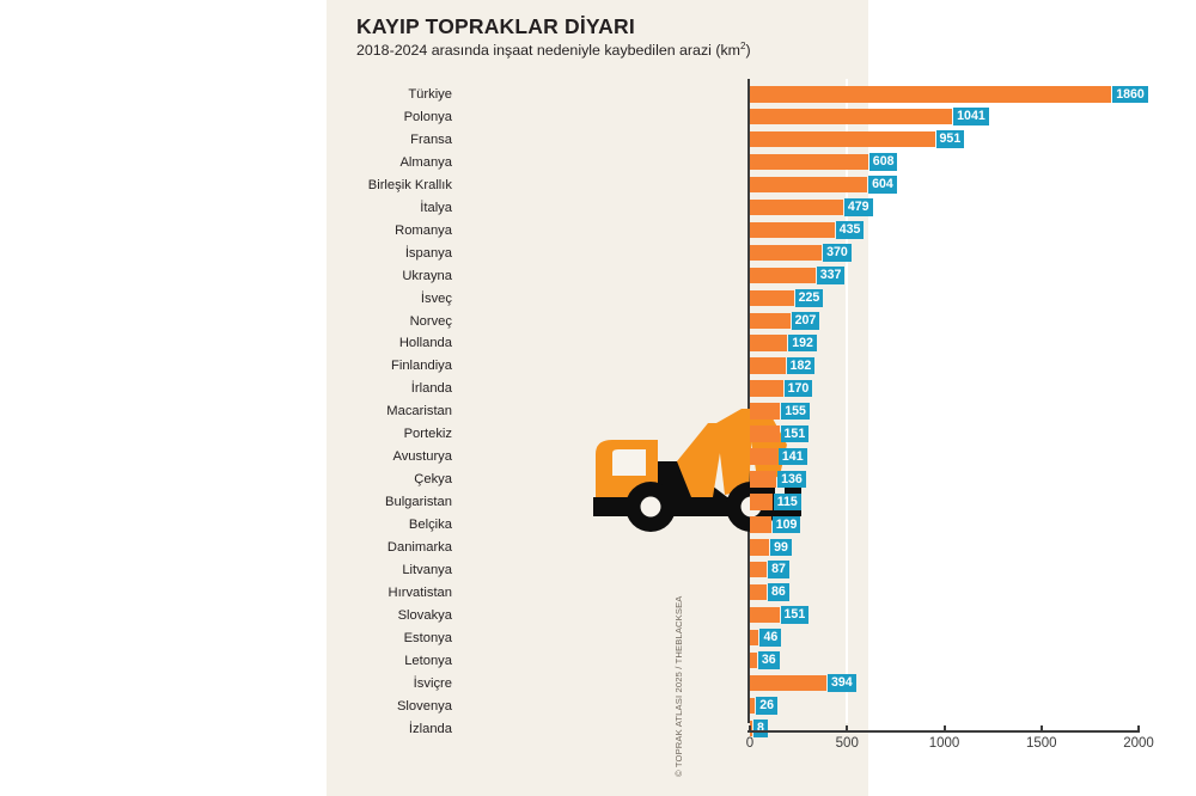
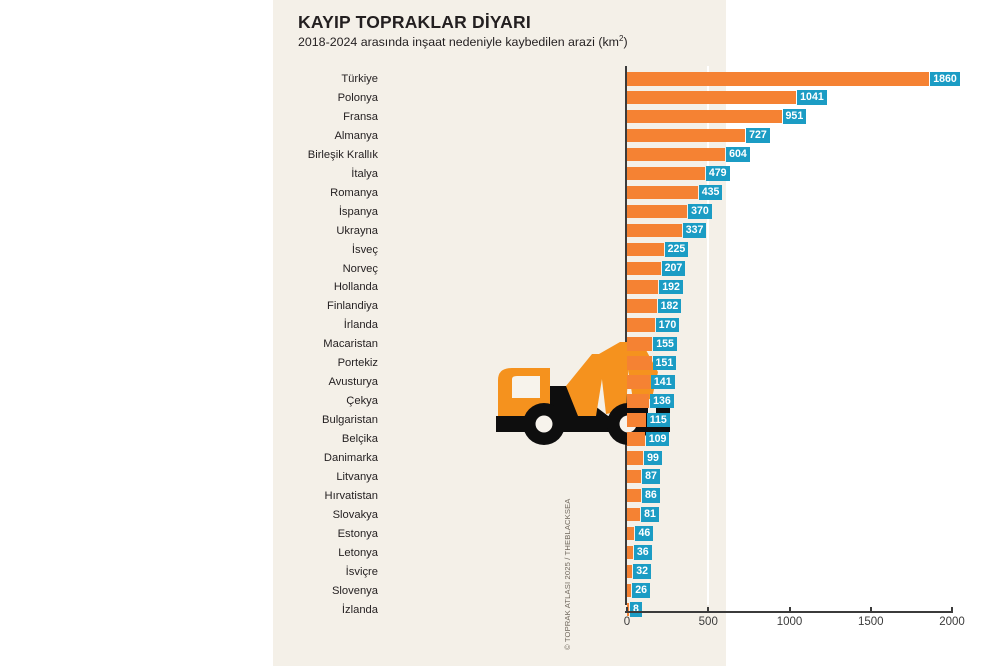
Almanya: 608 -> 727
Slovakya: 151 -> 81
İsviçre: 394 -> 32
